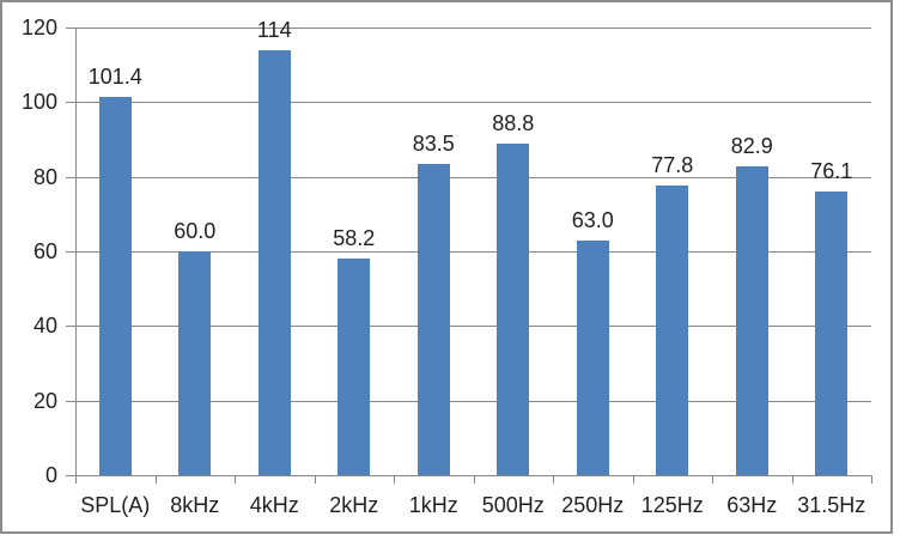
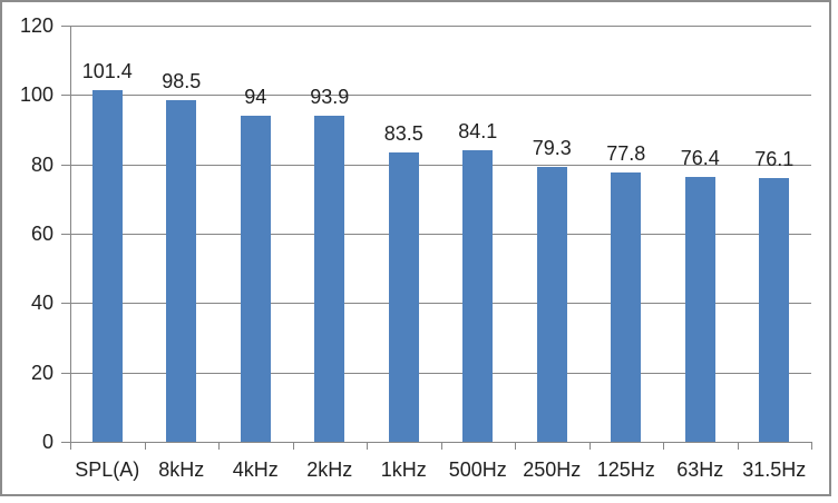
8kHz: 60.0 -> 98.5
4kHz: 114 -> 94
2kHz: 58.2 -> 93.9
500Hz: 88.8 -> 84.1
250Hz: 63.0 -> 79.3
63Hz: 82.9 -> 76.4
